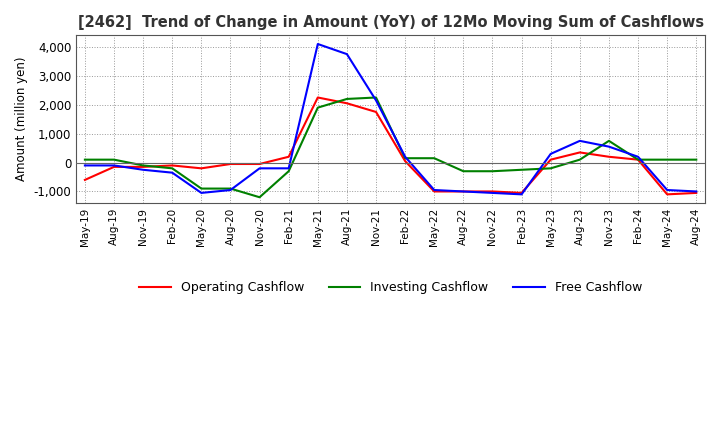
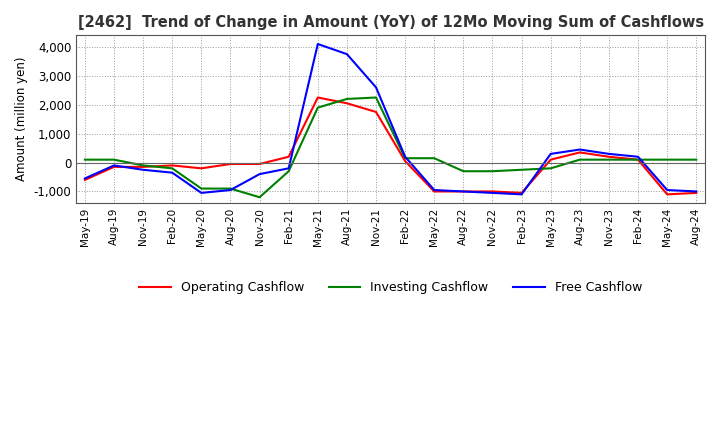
Free Cashflow/May-19: -100 -> -550
Free Cashflow/Nov-20: -200 -> -400
Free Cashflow/Nov-21: 2,150 -> 2,600
Free Cashflow/Aug-23: 750 -> 450
Investing Cashflow/Nov-23: 750 -> 100
Free Cashflow/Nov-23: 550 -> 300
